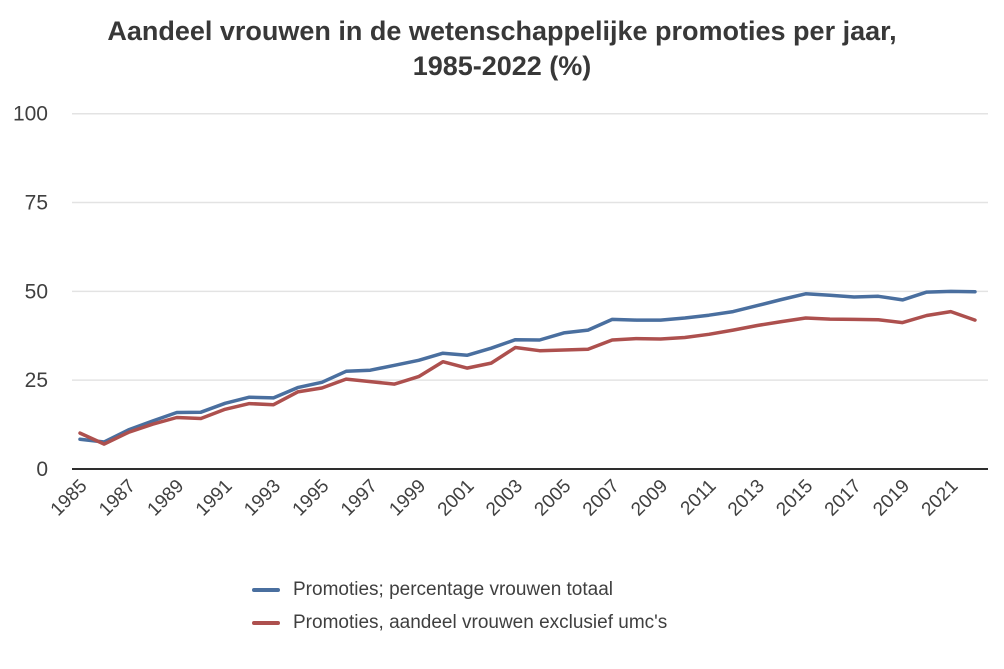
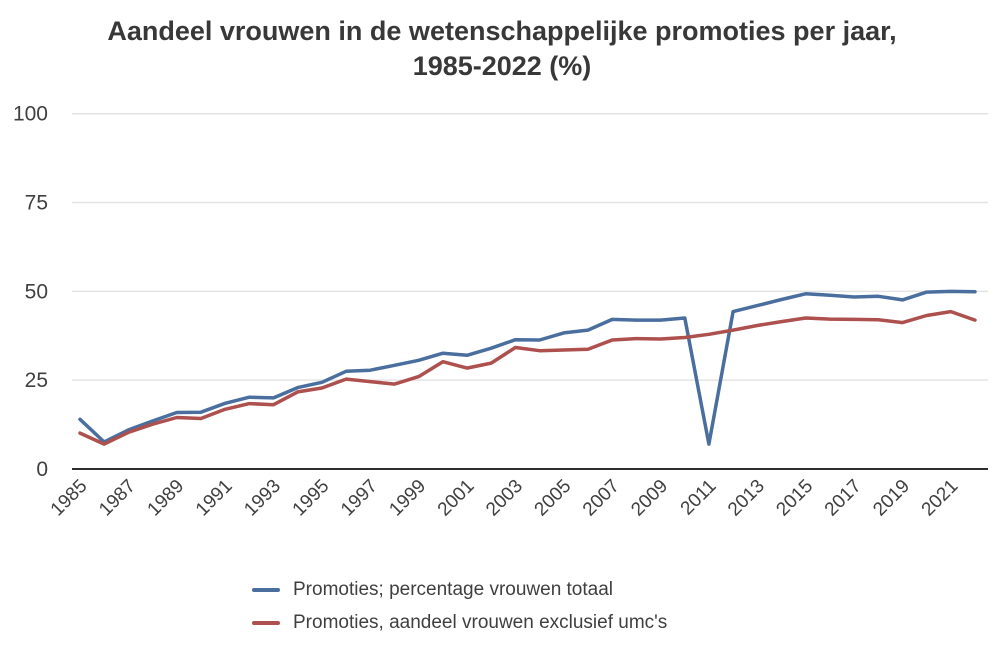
Promoties; percentage vrouwen totaal/1985: 8 -> 14
Promoties; percentage vrouwen totaal/2011: 43 -> 7
